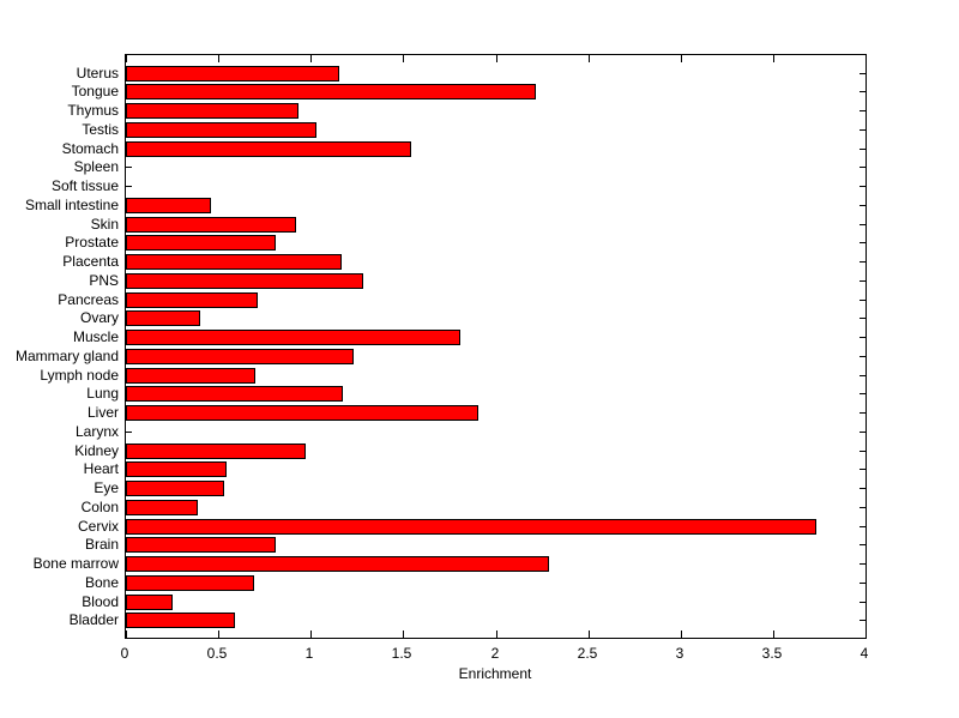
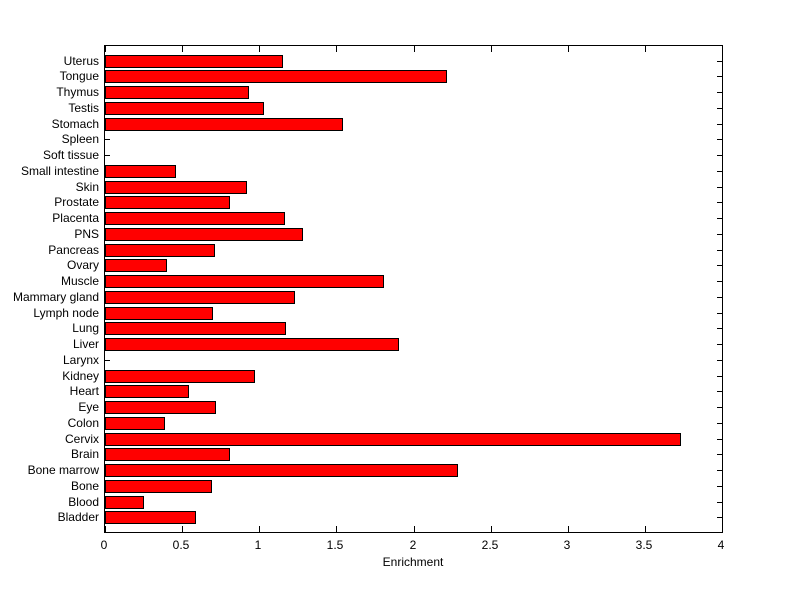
Eye: 0.53 -> 0.72
